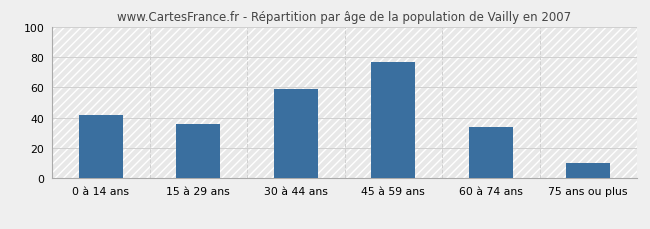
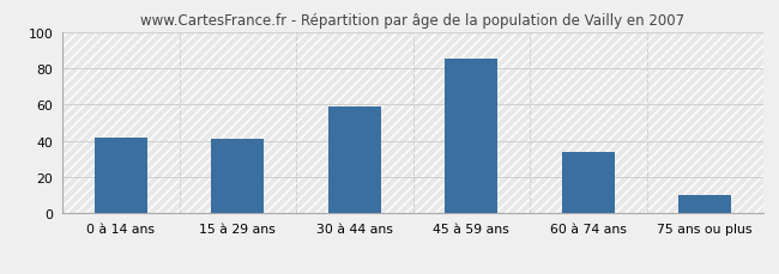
15 à 29 ans: 36 -> 41
45 à 59 ans: 77 -> 85
